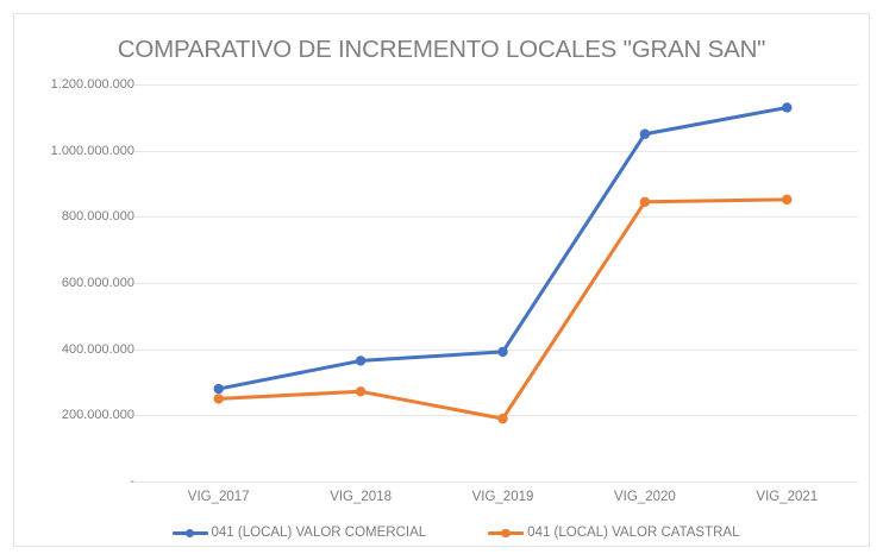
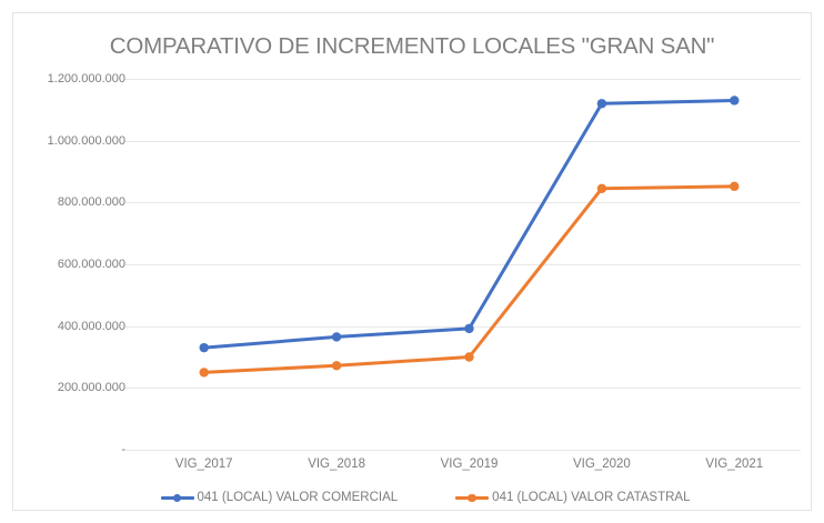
041 (LOCAL) VALOR COMERCIAL/VIG_2017: 280000000 -> 330000000
041 (LOCAL) VALOR CATASTRAL/VIG_2019: 190000000 -> 300000000
041 (LOCAL) VALOR COMERCIAL/VIG_2020: 1050000000 -> 1120000000
